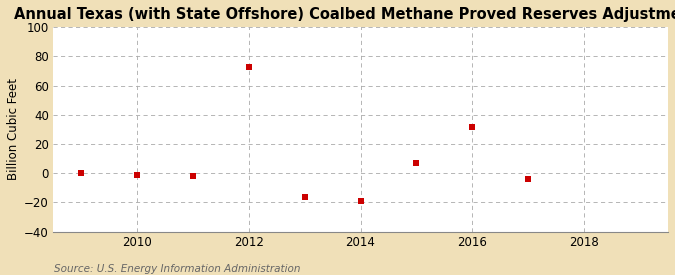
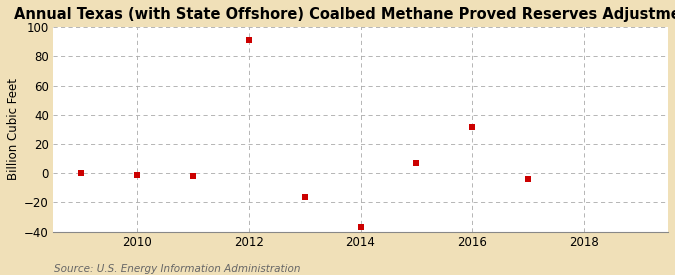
2012: 73 -> 91
2014: -19 -> -37
